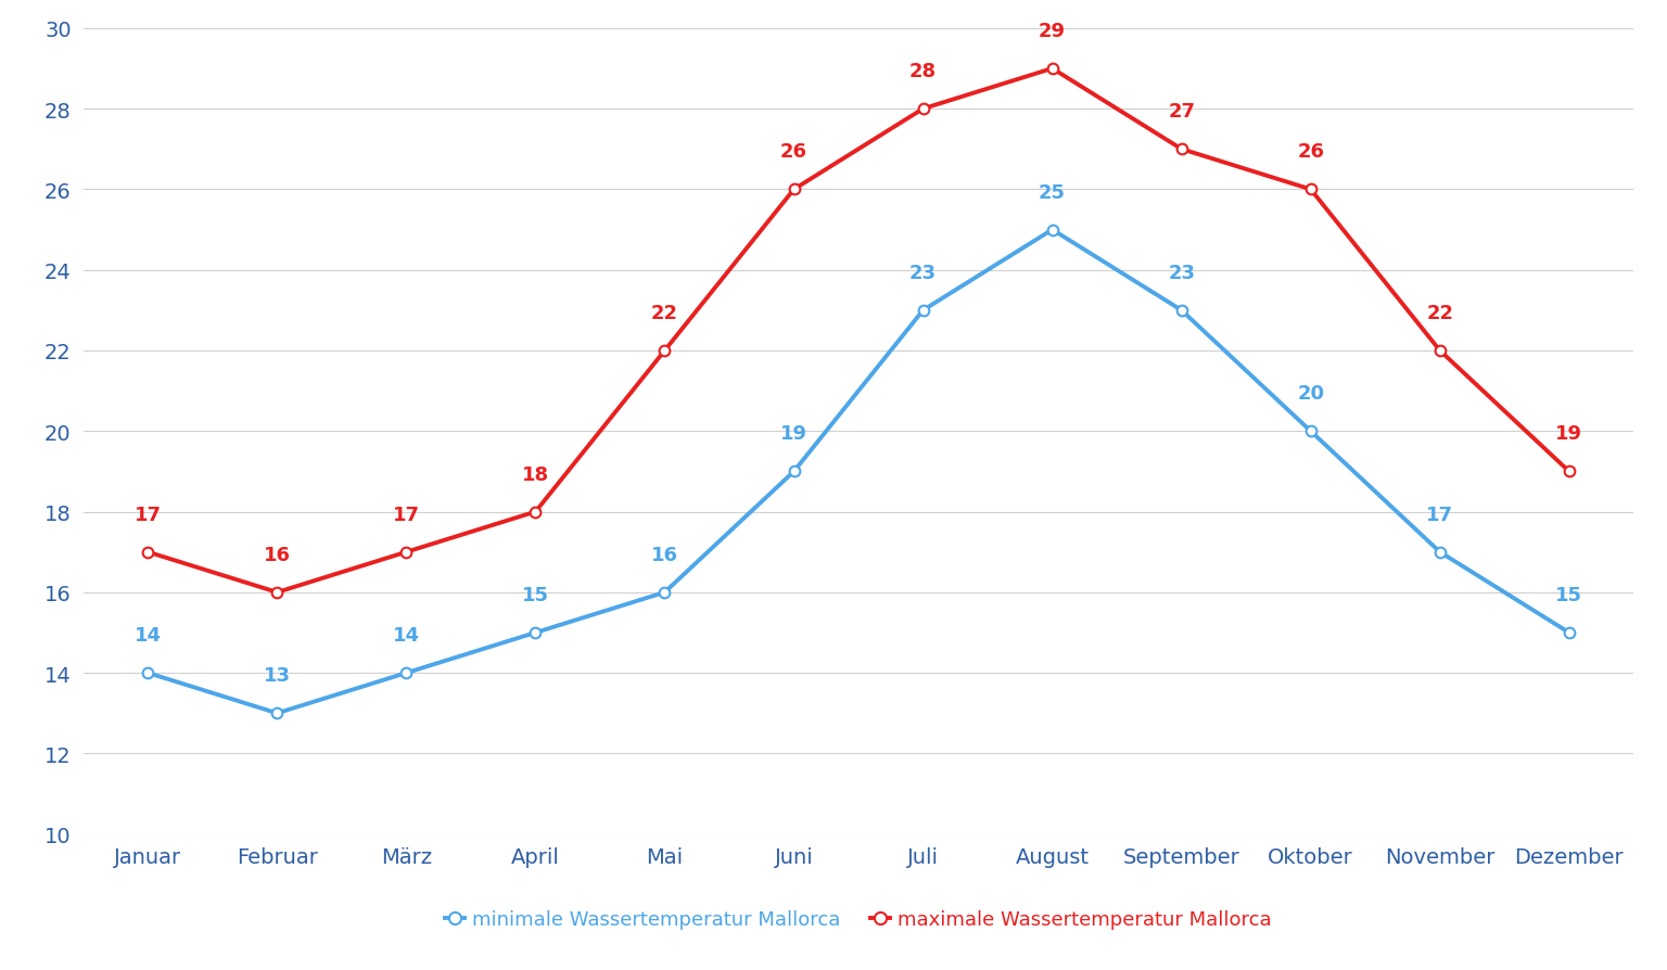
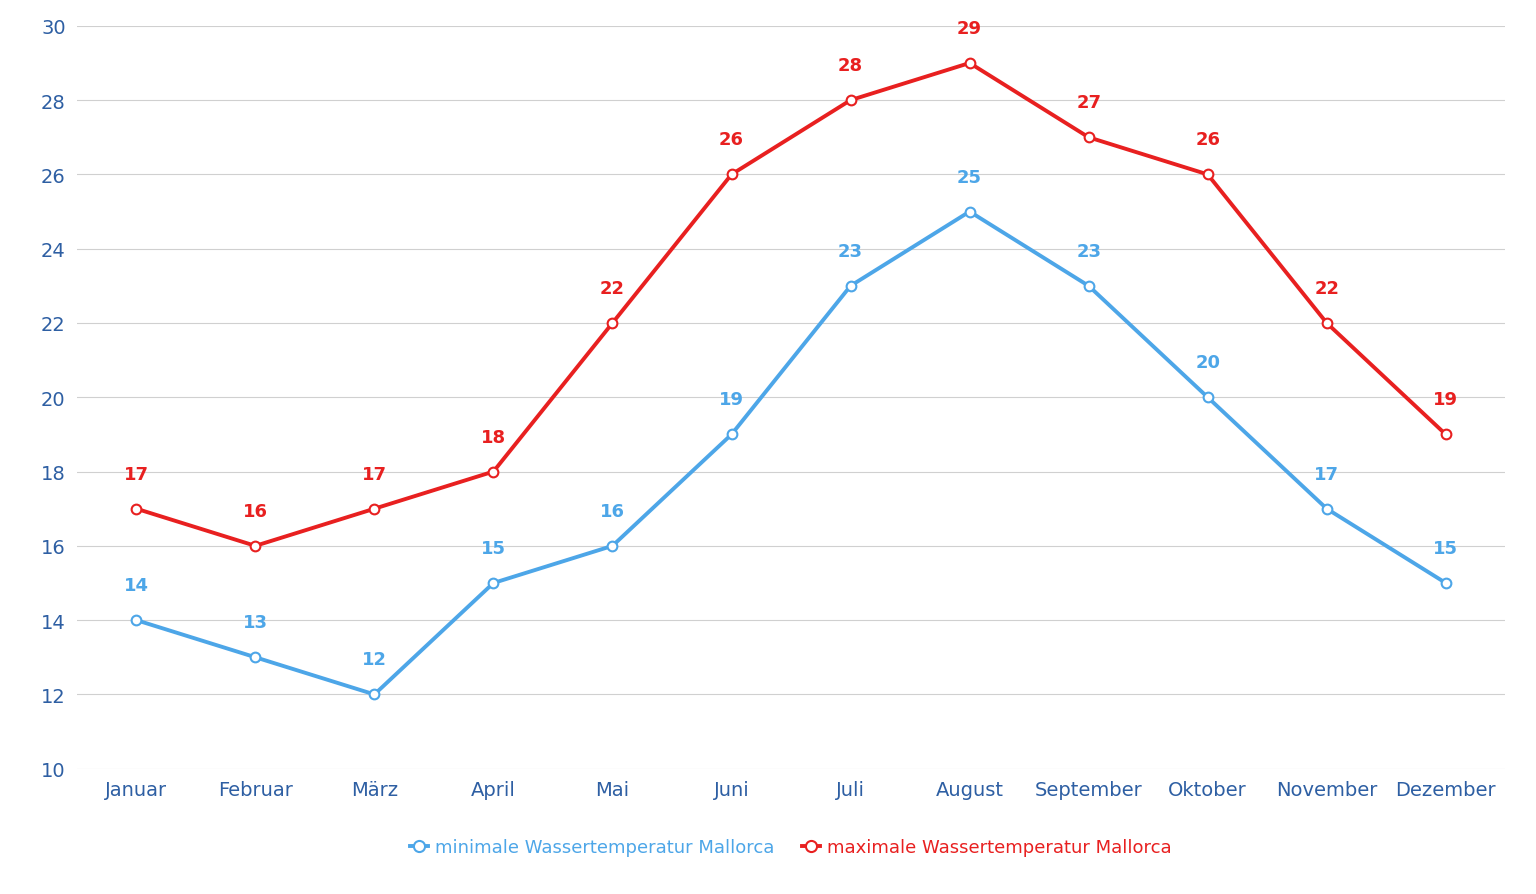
minimale Wassertemperatur Mallorca/März: 14 -> 12
